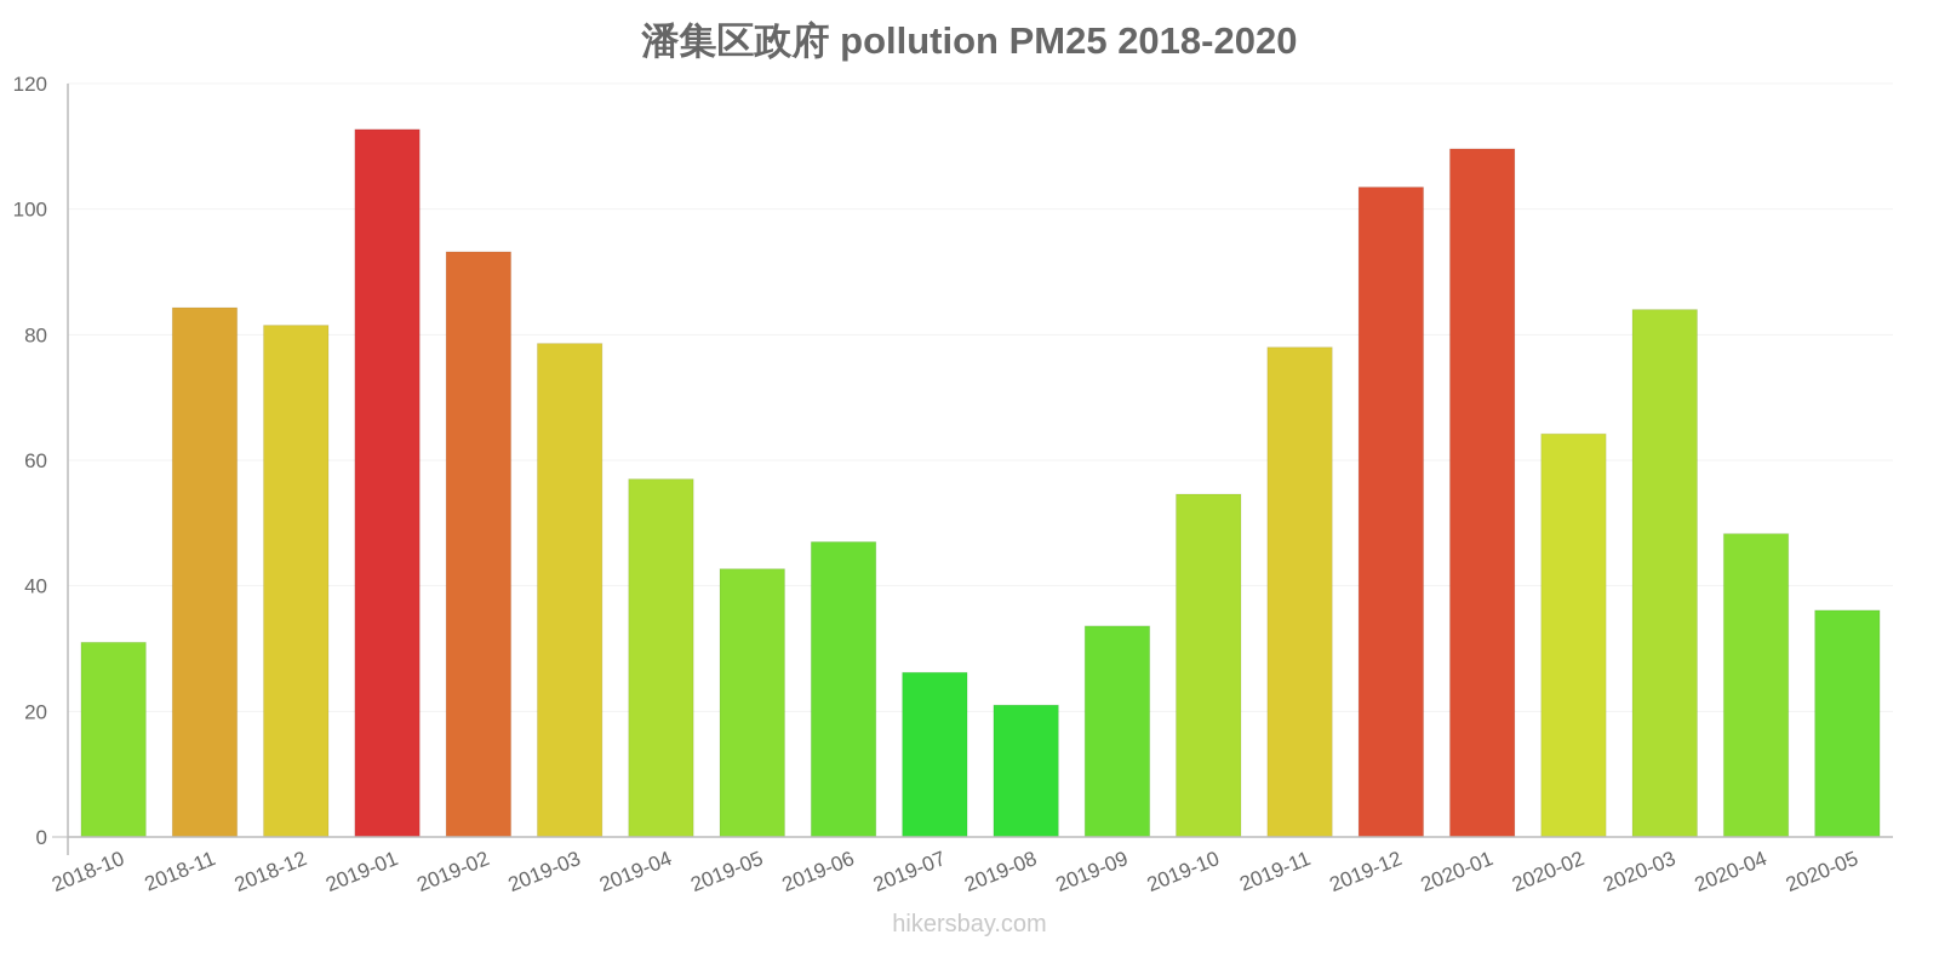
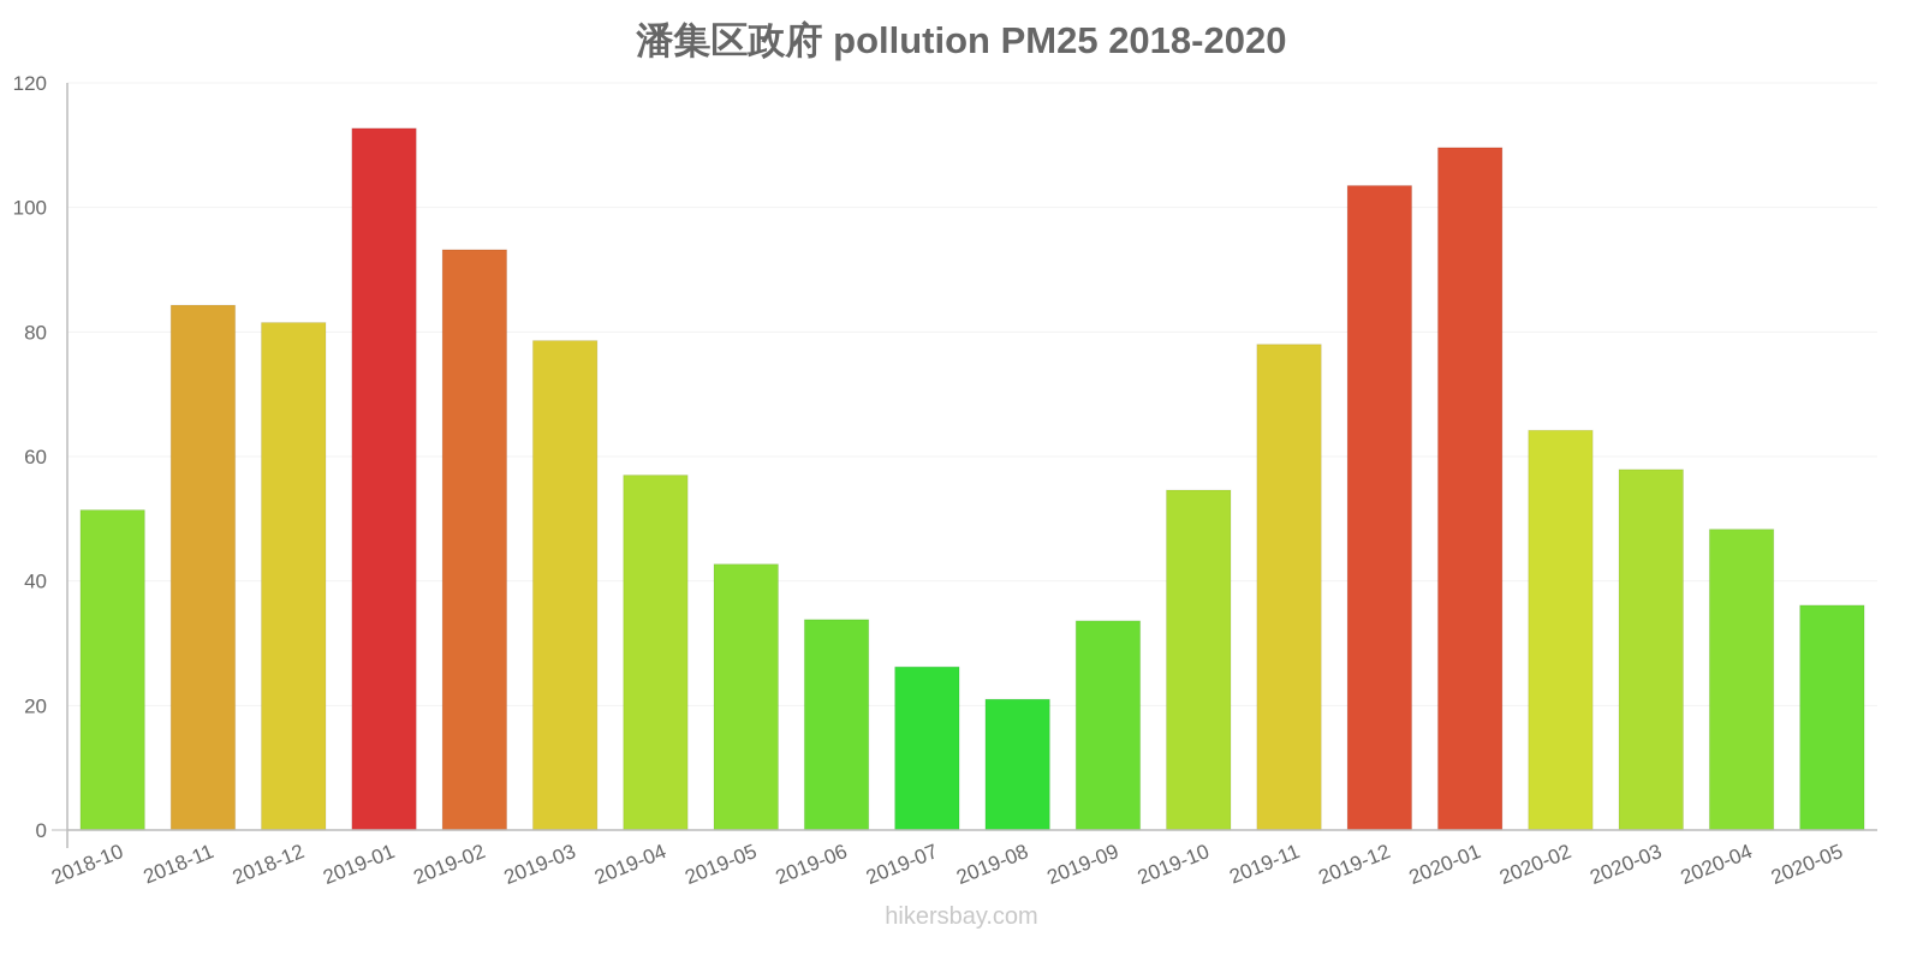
2018-10: 31 -> 51
2019-06: 47 -> 34
2020-03: 84 -> 58
